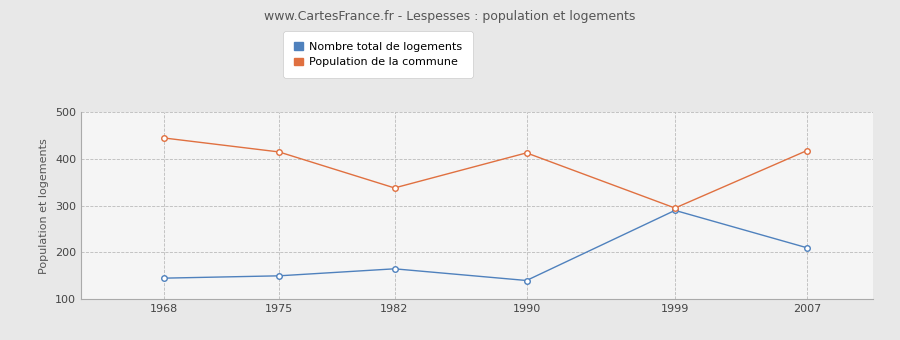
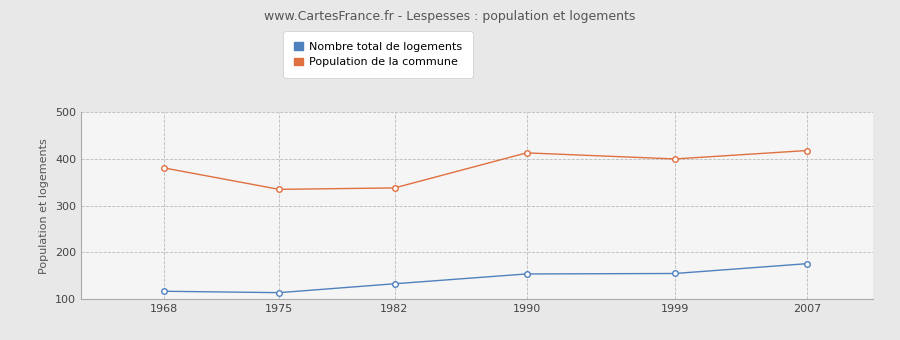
Nombre total de logements/1968: 145 -> 117
Population de la commune/1968: 445 -> 381
Nombre total de logements/1975: 150 -> 114
Population de la commune/1975: 415 -> 335
Nombre total de logements/1982: 165 -> 133
Nombre total de logements/1990: 140 -> 154
Nombre total de logements/1999: 290 -> 155
Population de la commune/1999: 295 -> 400
Nombre total de logements/2007: 210 -> 176
